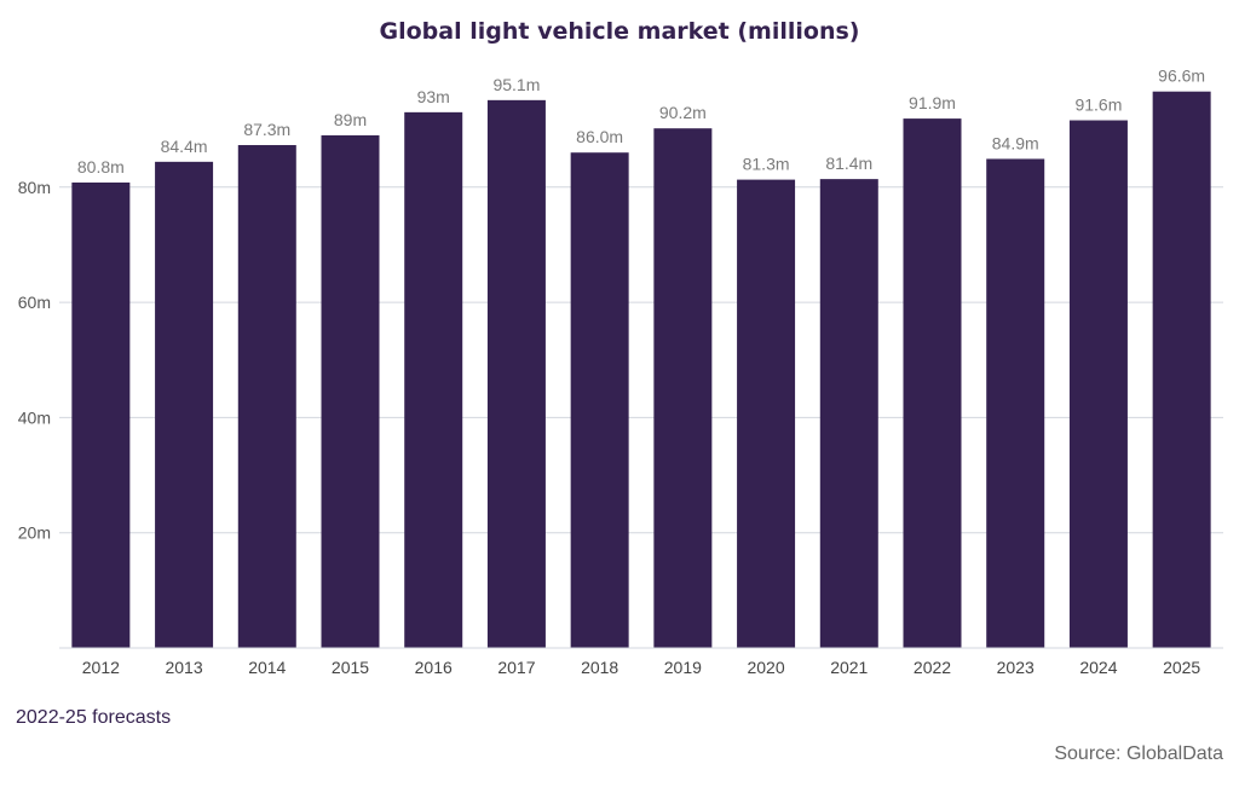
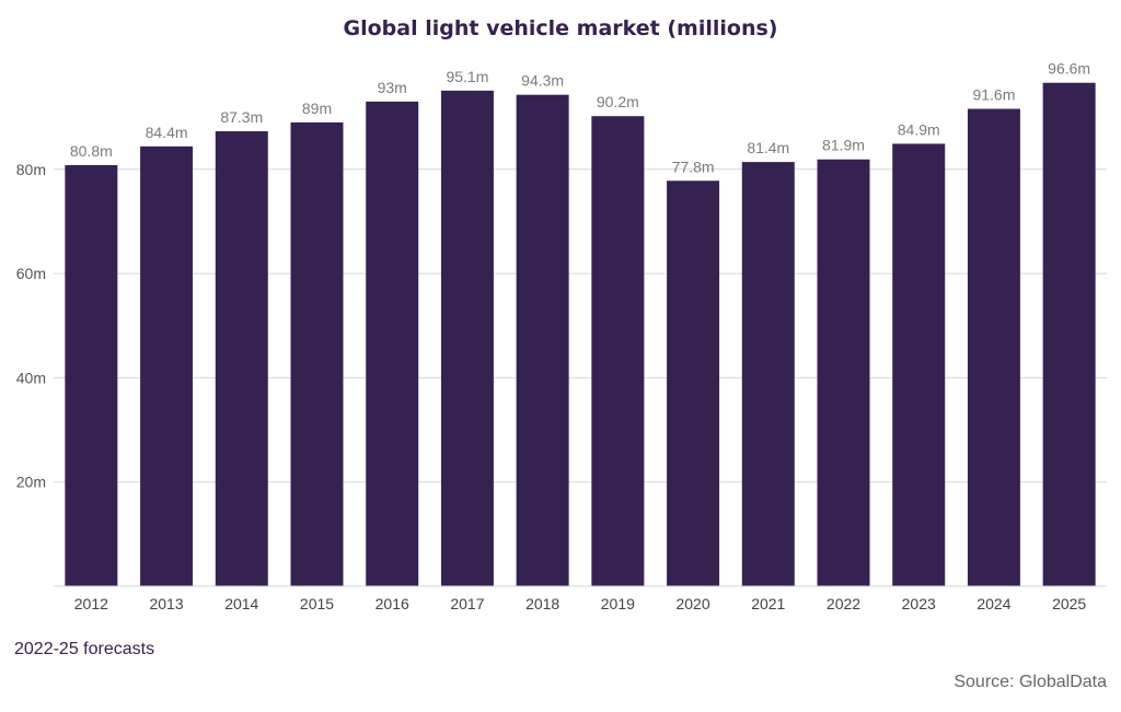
2018: 86.0m -> 94.3m
2020: 81.3m -> 77.8m
2022: 91.9m -> 81.9m
